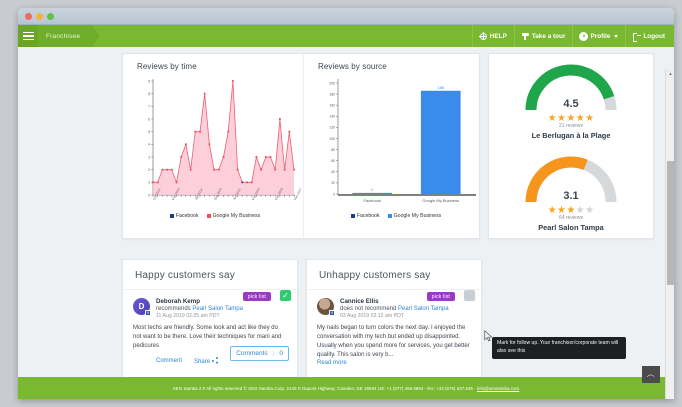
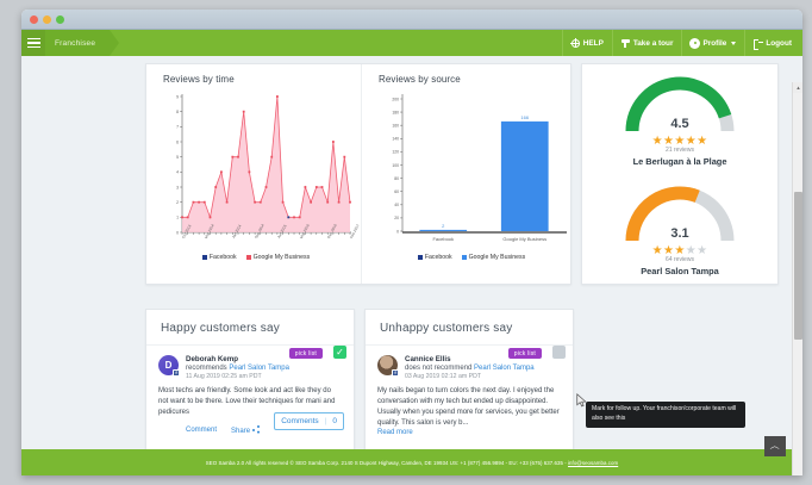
Reviews by source/Google My Business: 186 -> 166
